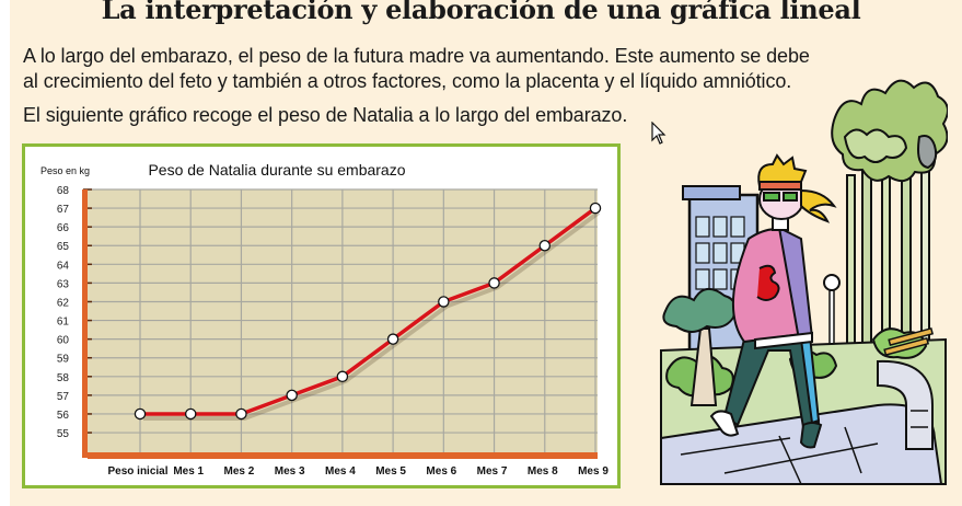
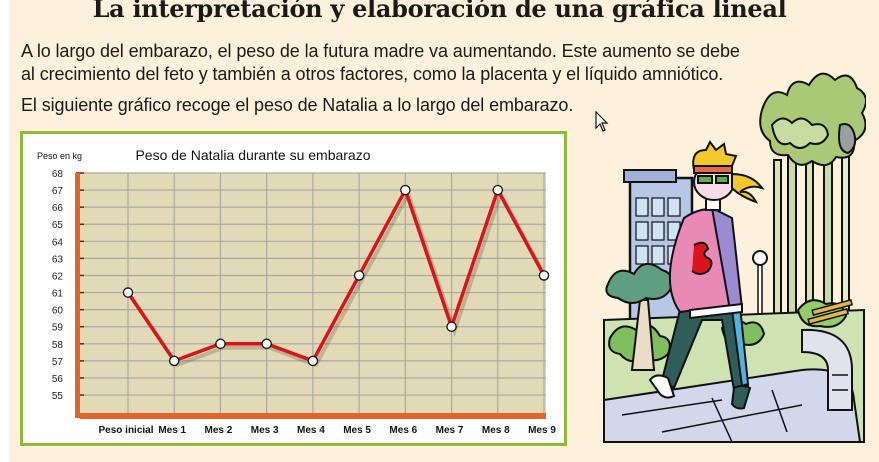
Peso inicial: 56 -> 61
Mes 1: 56 -> 57
Mes 2: 56 -> 58
Mes 3: 57 -> 58
Mes 4: 58 -> 57
Mes 5: 60 -> 62
Mes 6: 62 -> 67
Mes 7: 63 -> 59
Mes 8: 65 -> 67
Mes 9: 67 -> 62
